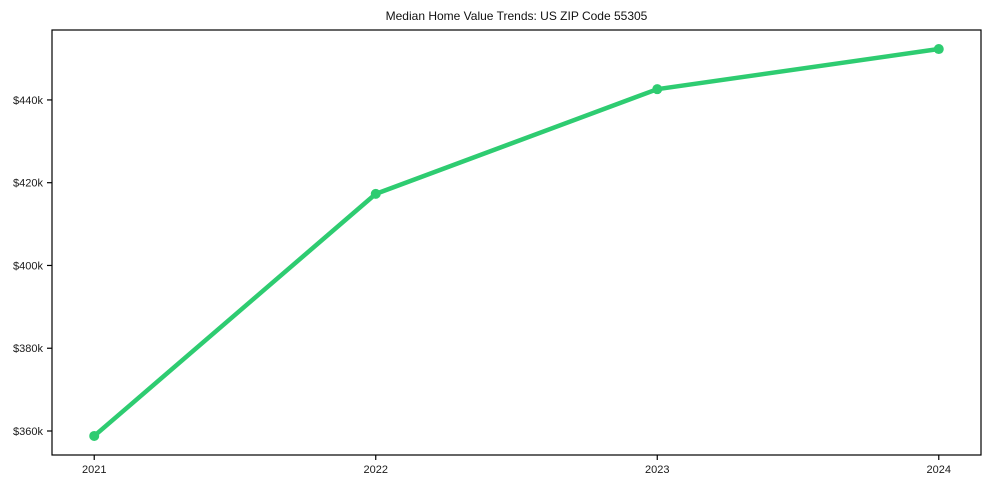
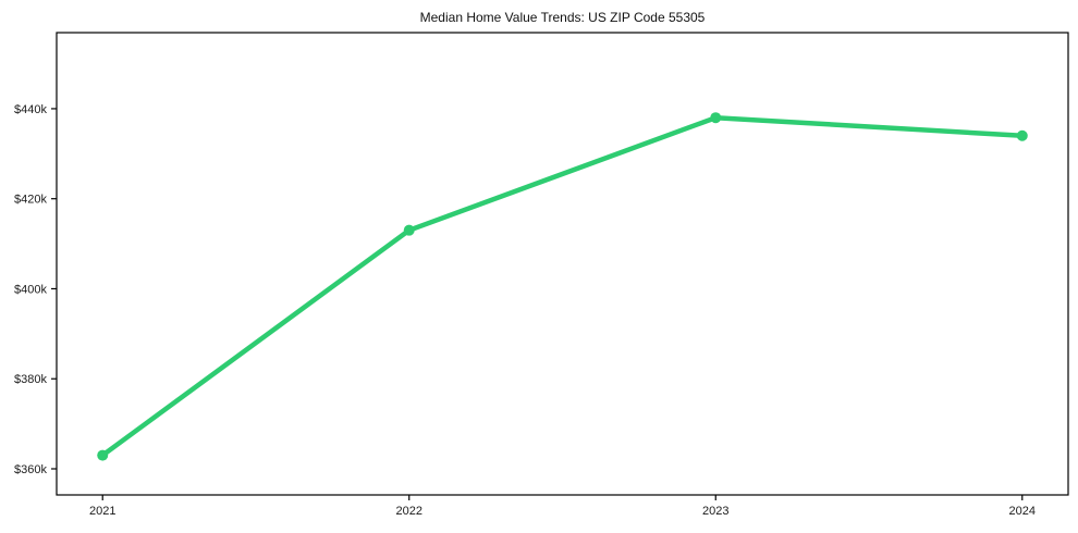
2021: $359k -> $363k
2022: $417k -> $413k
2023: $443k -> $438k
2024: $452k -> $434k
